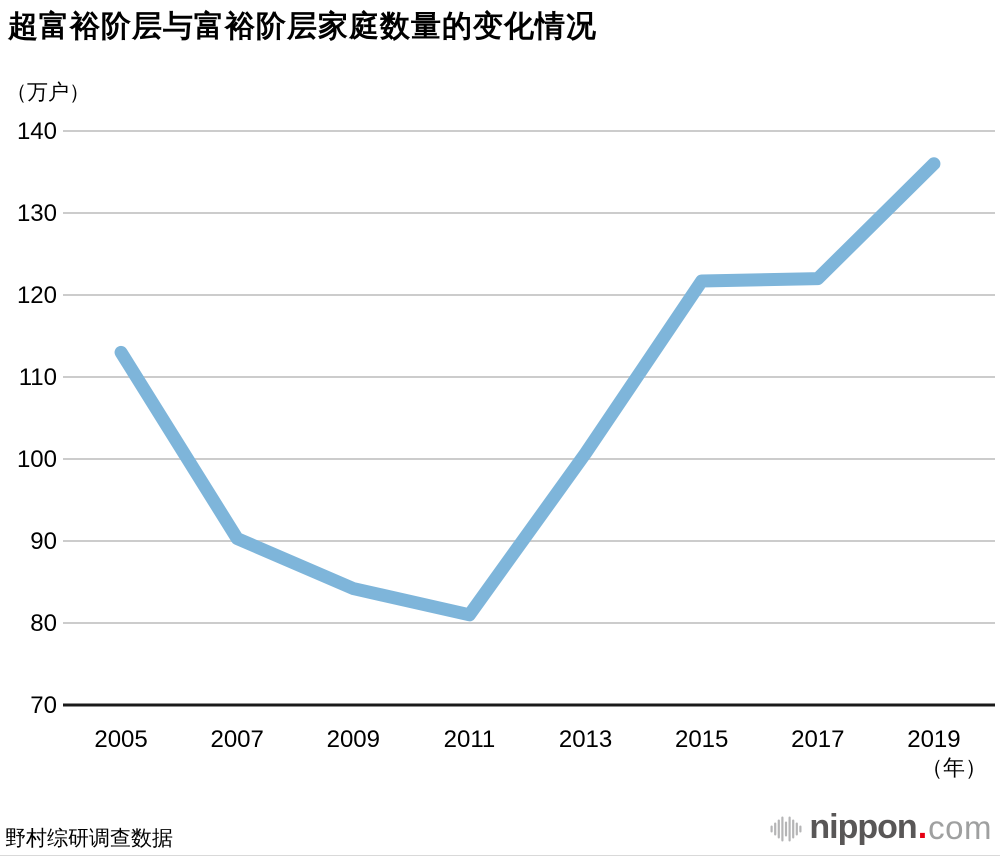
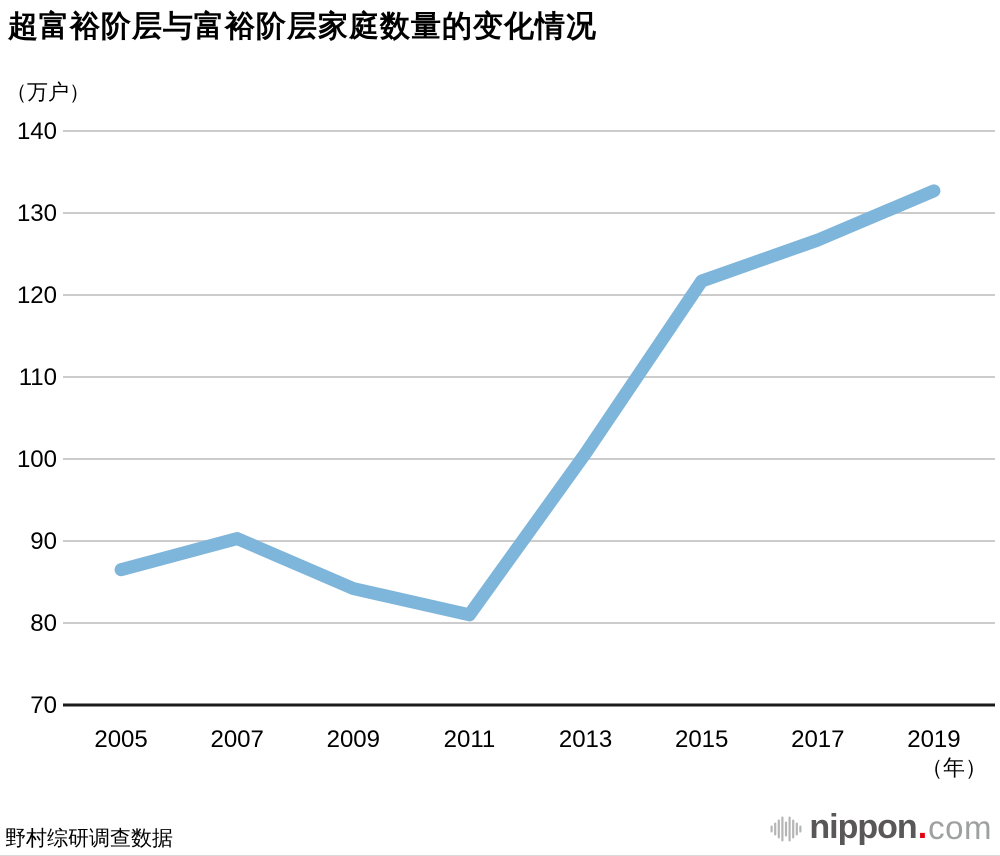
2005: 113 -> 86
2017: 122 -> 127
2019: 136 -> 133
